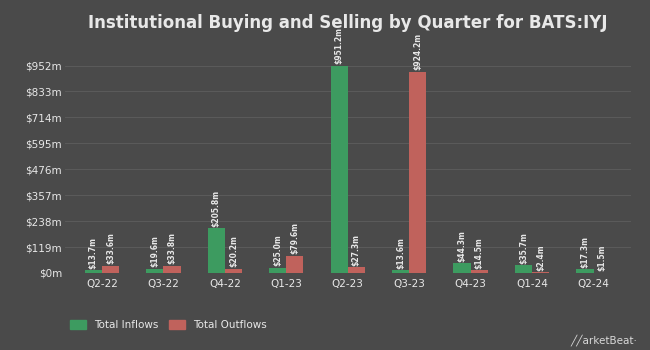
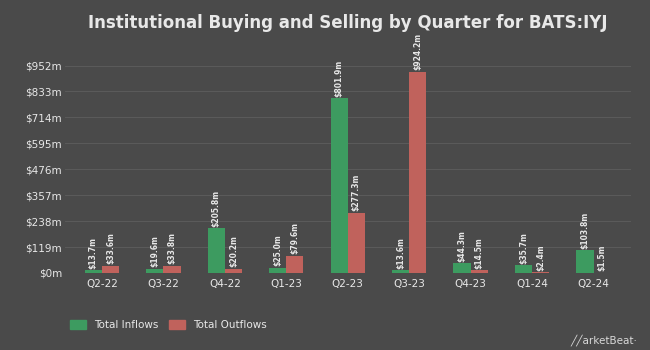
Total Inflows/Q2-23: $951.2m -> $801.9m
Total Outflows/Q2-23: $27.3m -> $277.3m
Total Inflows/Q2-24: $17.3m -> $103.8m
